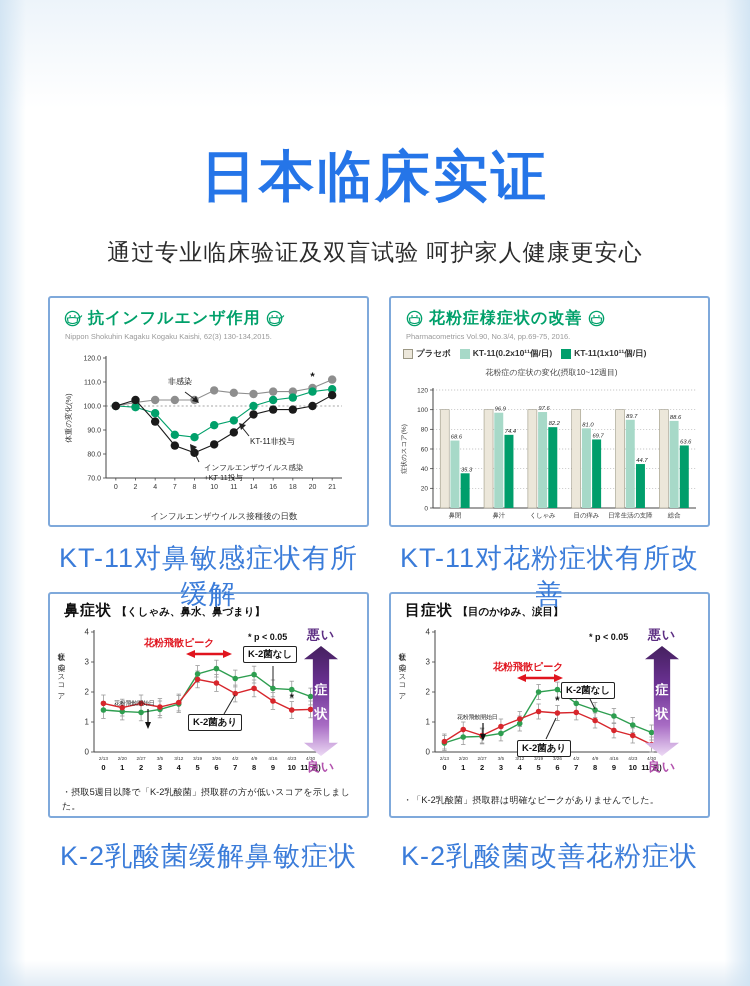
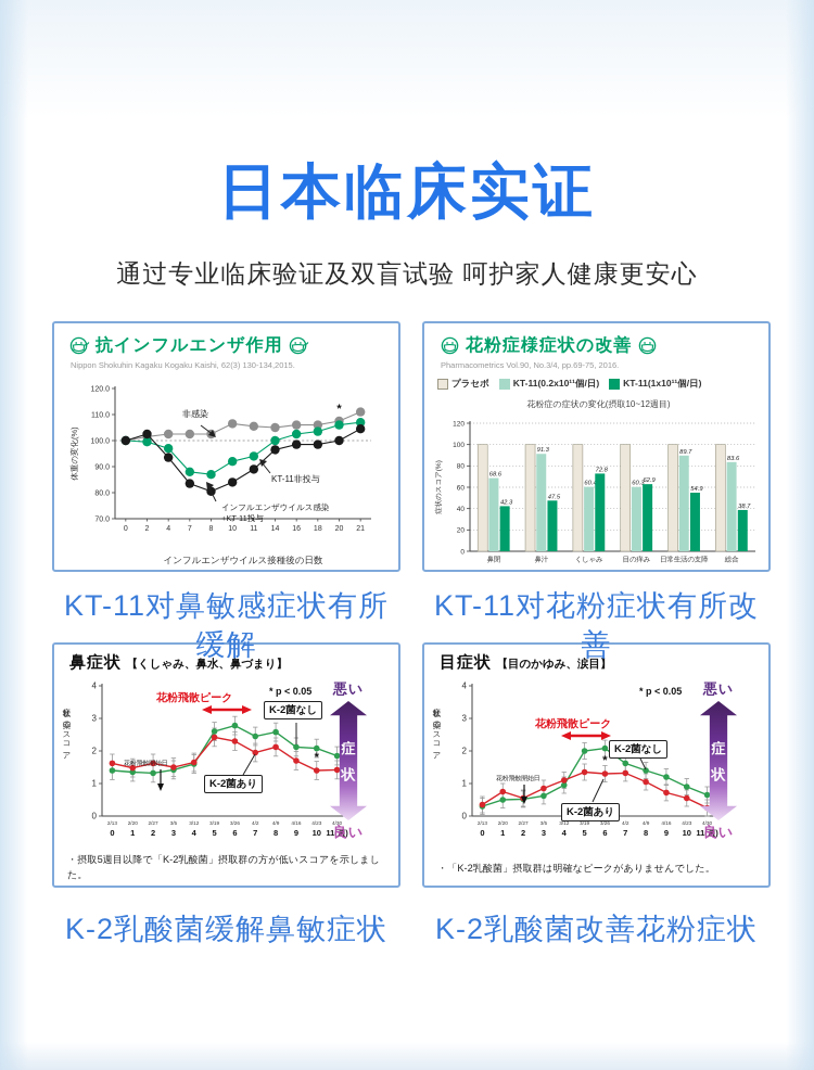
花粉症の症状の変化(摂取10~12週目)/KT-11(1x10¹¹個/日)/鼻閉: 35.3 -> 42.3
花粉症の症状の変化(摂取10~12週目)/KT-11(0.2x10¹¹個/日)/鼻汁: 96.9 -> 91.3
花粉症の症状の変化(摂取10~12週目)/KT-11(1x10¹¹個/日)/鼻汁: 74.4 -> 47.5
花粉症の症状の変化(摂取10~12週目)/KT-11(0.2x10¹¹個/日)/くしゃみ: 97.6 -> 60.4
花粉症の症状の変化(摂取10~12週目)/KT-11(1x10¹¹個/日)/くしゃみ: 82.2 -> 72.8
花粉症の症状の変化(摂取10~12週目)/KT-11(0.2x10¹¹個/日)/目の痒み: 81.0 -> 60.3
花粉症の症状の変化(摂取10~12週目)/KT-11(1x10¹¹個/日)/目の痒み: 69.7 -> 62.9
花粉症の症状の変化(摂取10~12週目)/KT-11(1x10¹¹個/日)/日常生活の支障: 44.7 -> 54.9
花粉症の症状の変化(摂取10~12週目)/KT-11(0.2x10¹¹個/日)/総合: 88.6 -> 83.6
花粉症の症状の変化(摂取10~12週目)/KT-11(1x10¹¹個/日)/総合: 63.6 -> 38.7
